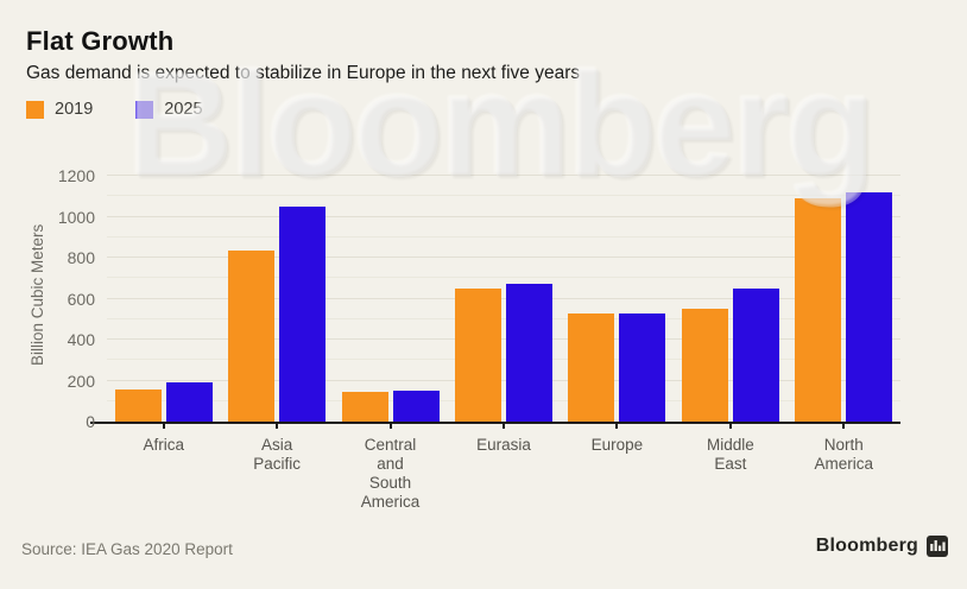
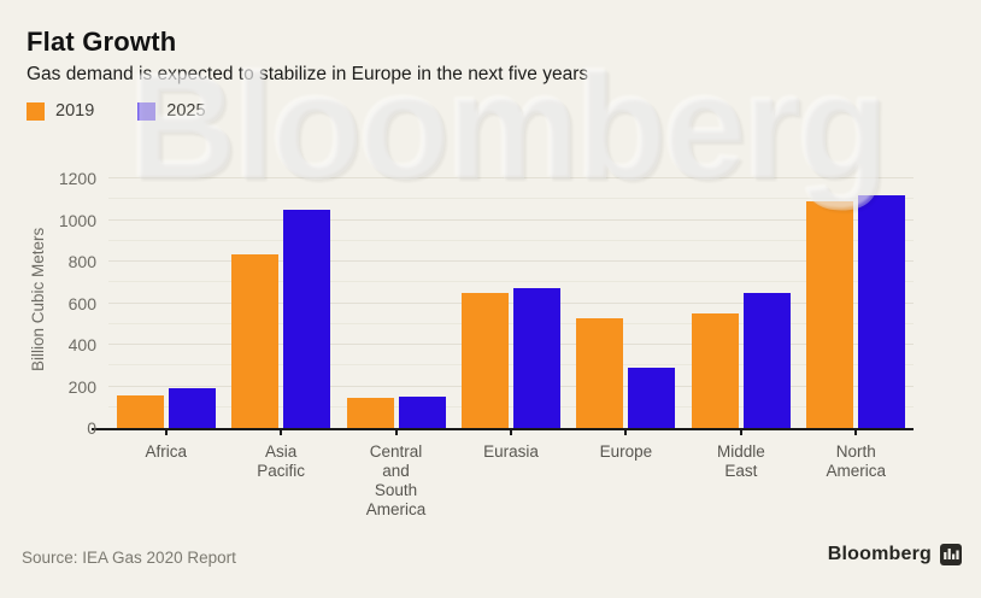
2025/Europe: 520 -> 290
